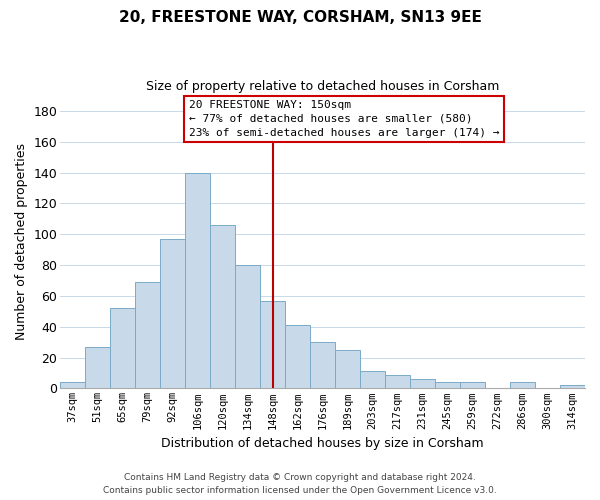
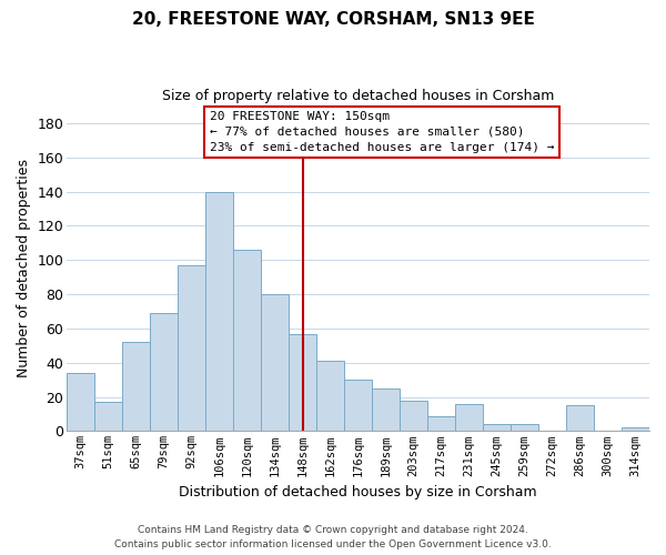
37sqm: 4 -> 34
51sqm: 27 -> 17
203sqm: 11 -> 18
231sqm: 6 -> 16
286sqm: 4 -> 15
